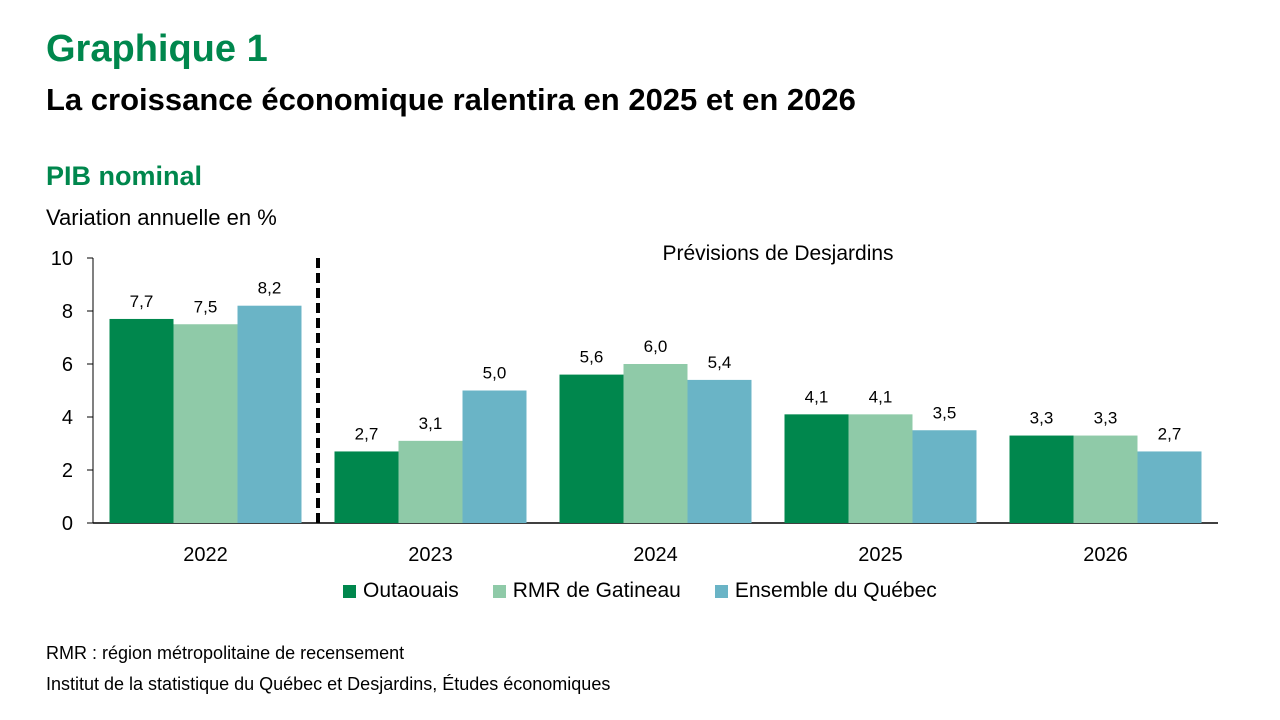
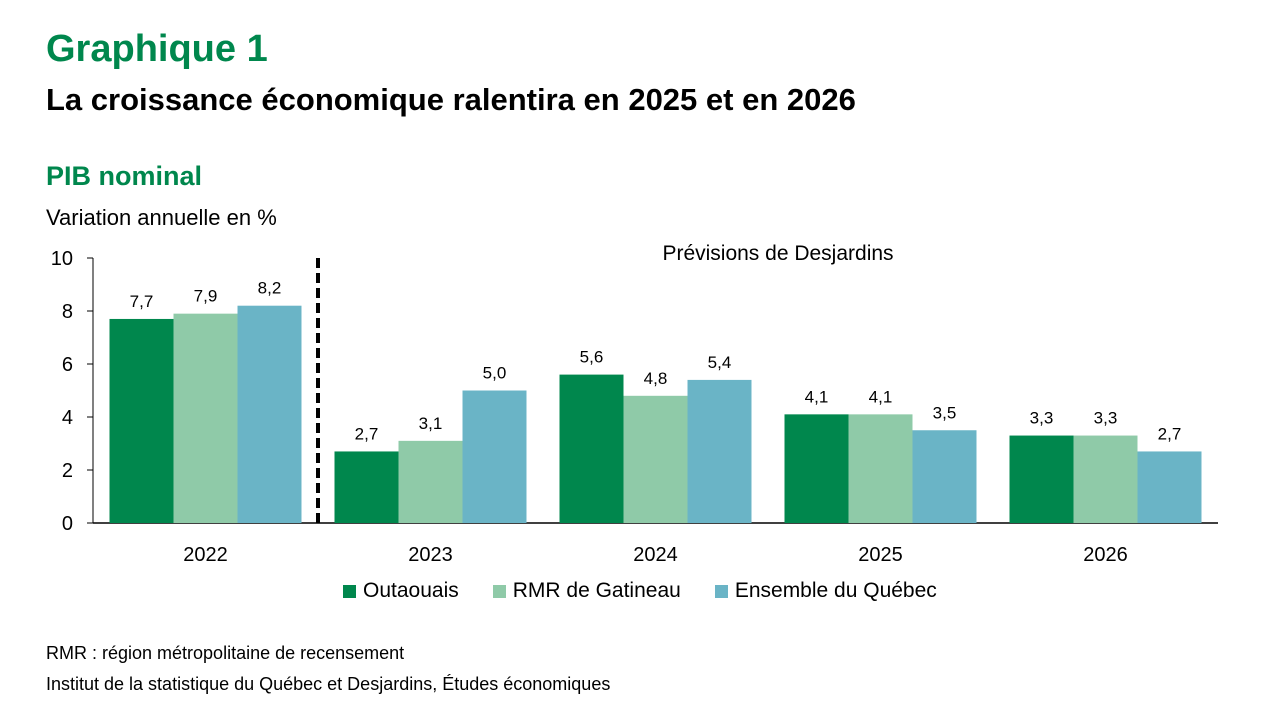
RMR de Gatineau/2022: 7,5 -> 7,9
RMR de Gatineau/2024: 6,0 -> 4,8
